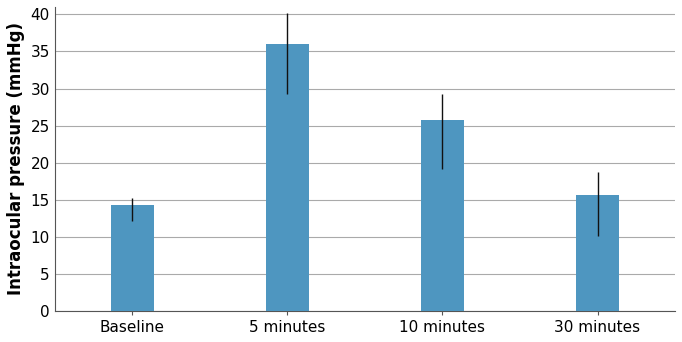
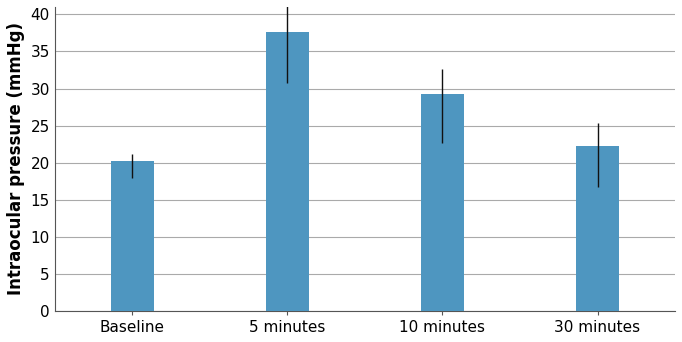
Baseline: 14.3 -> 20.2
5 minutes: 36.0 -> 37.6
10 minutes: 25.7 -> 29.2
30 minutes: 15.6 -> 22.2
